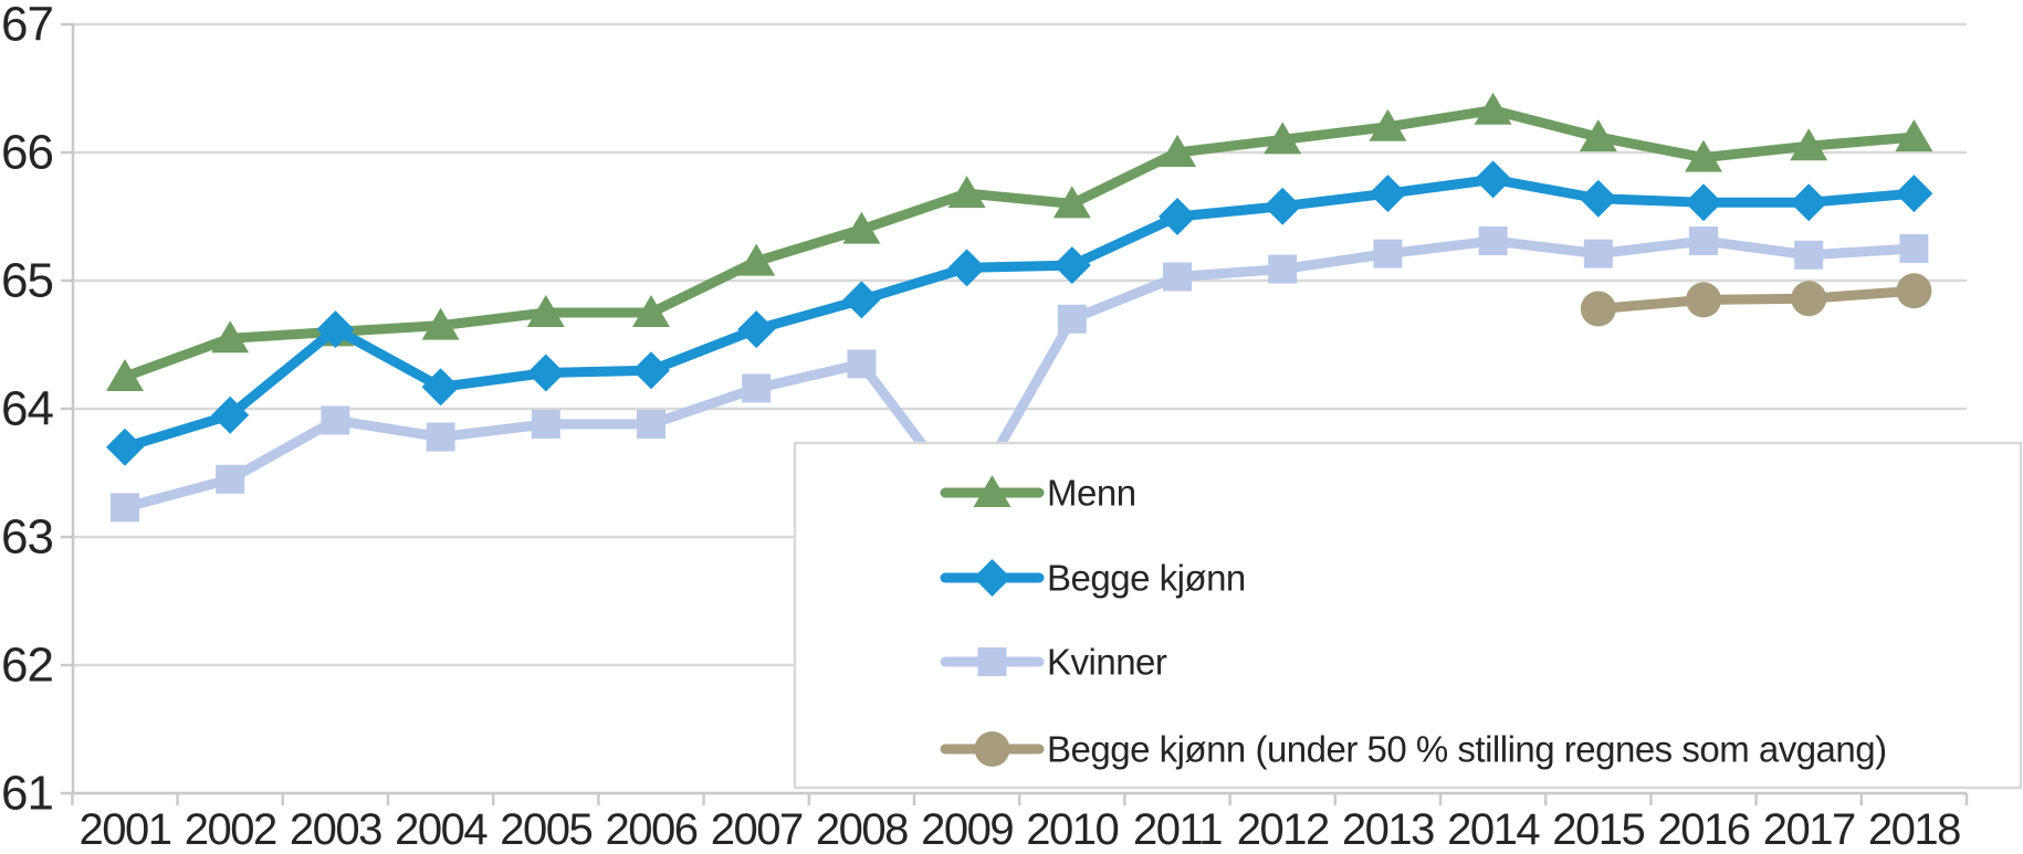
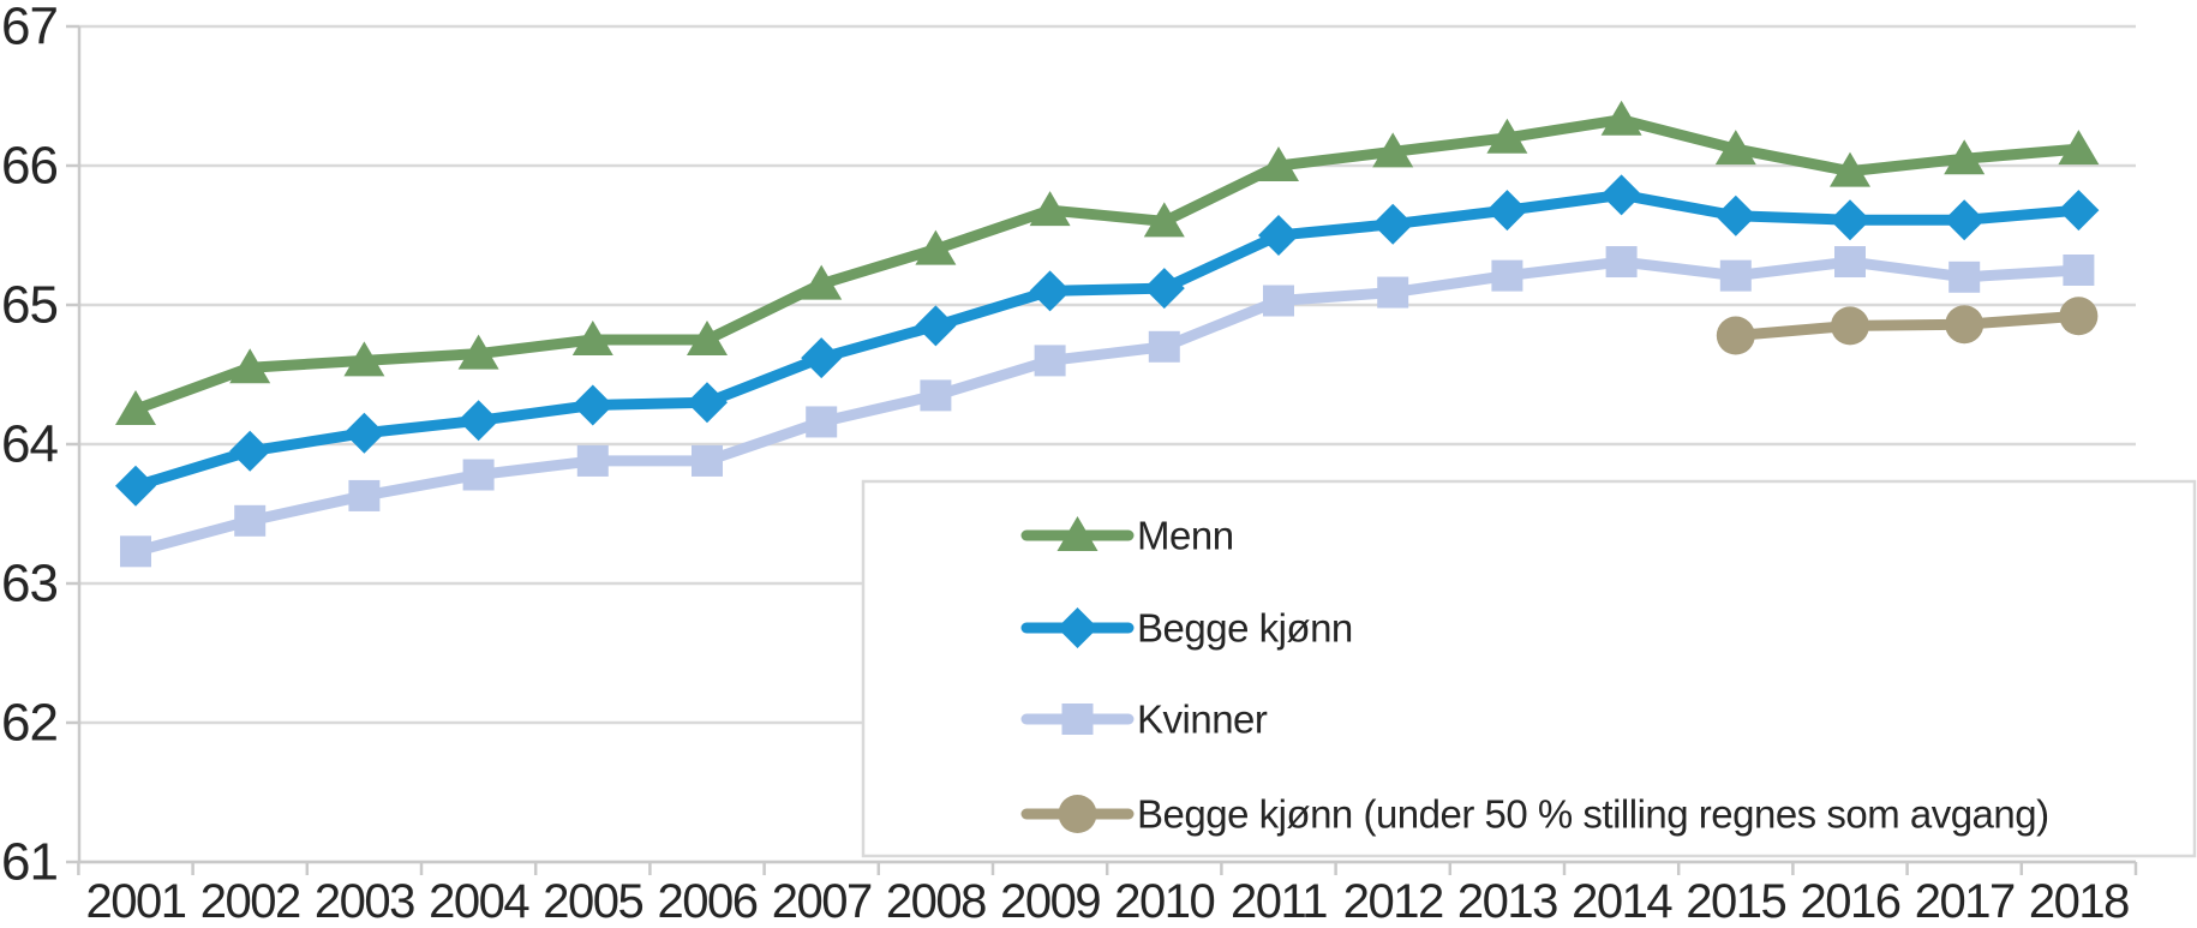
Begge kjønn/2003: 64.62 -> 64.08
Kvinner/2003: 63.91 -> 63.63
Kvinner/2009: 63.26 -> 64.60
